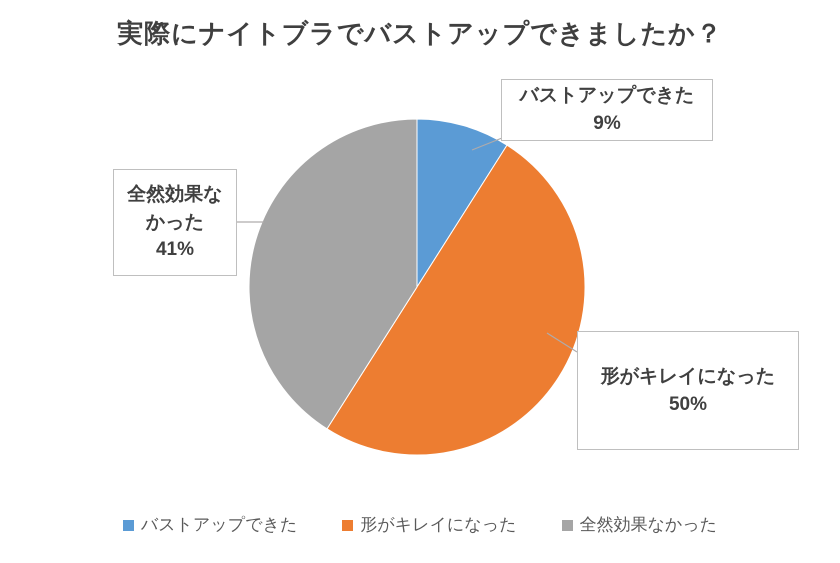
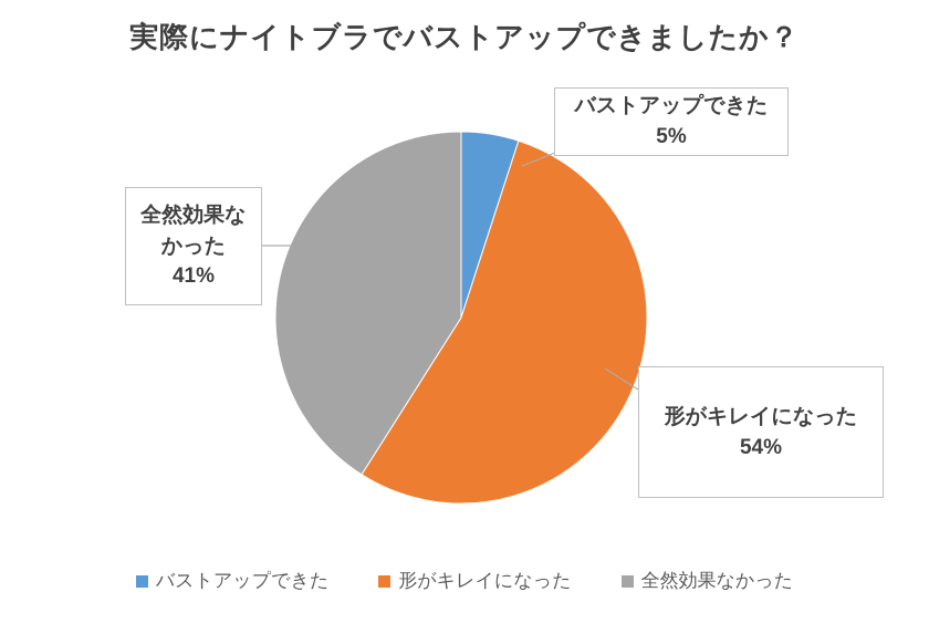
バストアップできた: 9% -> 5%
形がキレイになった: 50% -> 54%
